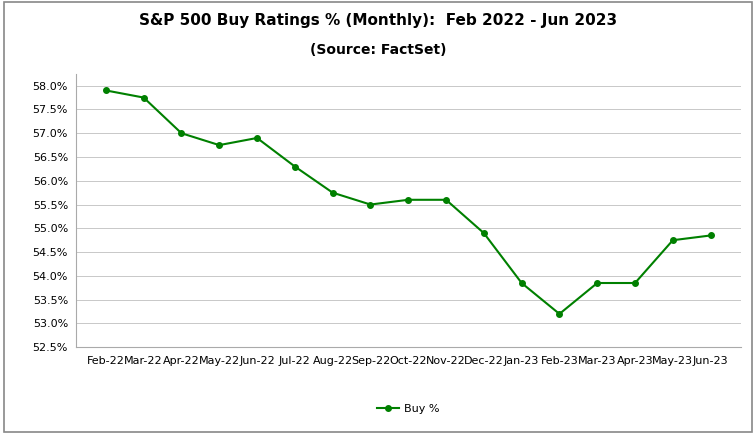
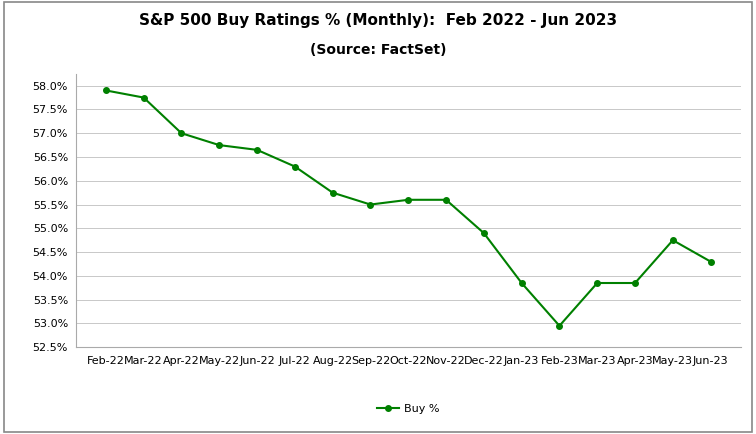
Jun-22: 56.90% -> 56.65%
Feb-23: 53.20% -> 52.95%
Jun-23: 54.85% -> 54.30%
